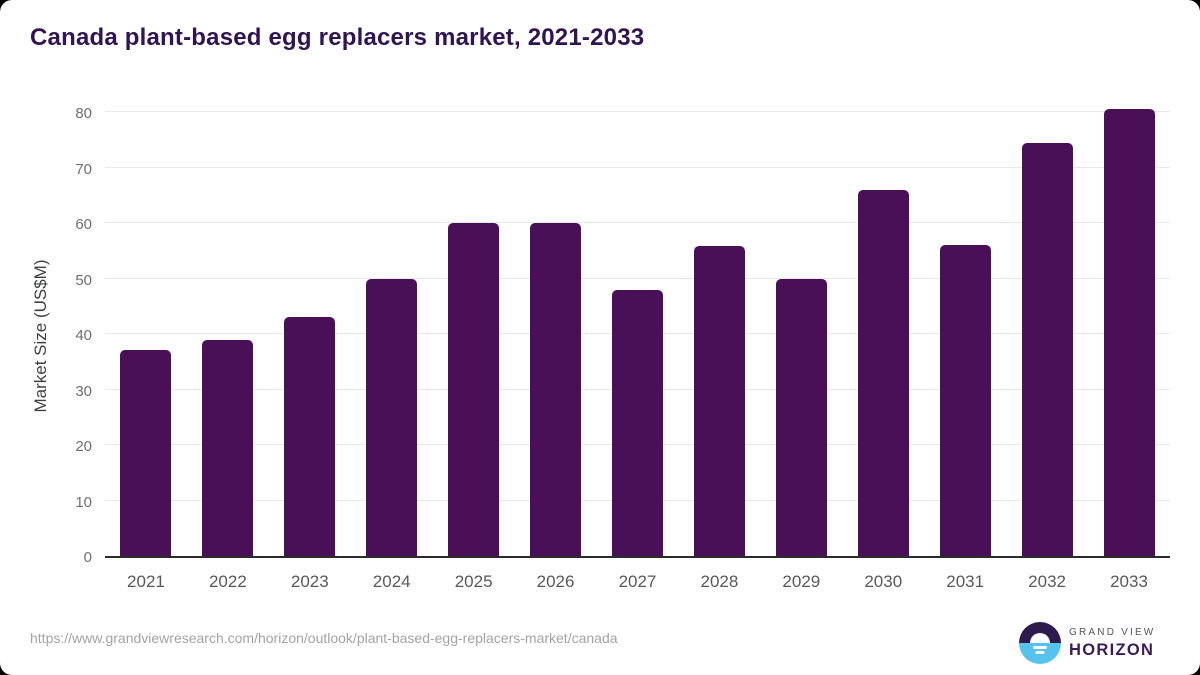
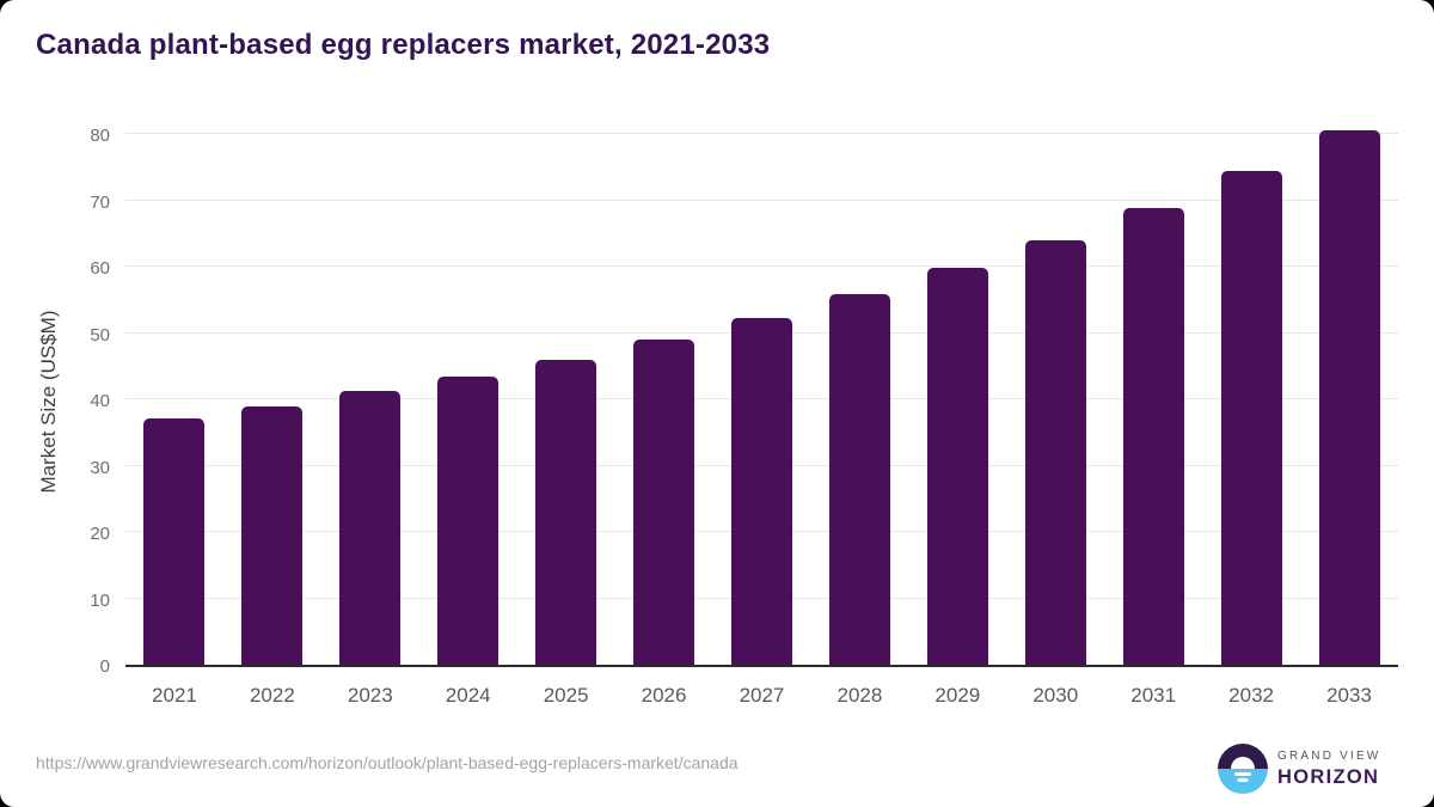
2023: 43 -> 41
2024: 50 -> 44
2025: 60 -> 46
2026: 60 -> 49
2027: 48 -> 52
2029: 50 -> 60
2030: 66 -> 64
2031: 56 -> 69
